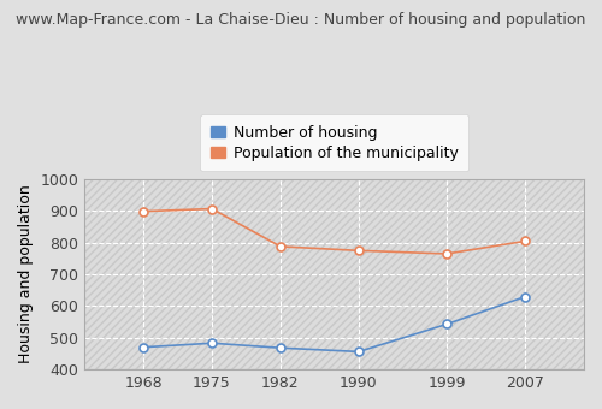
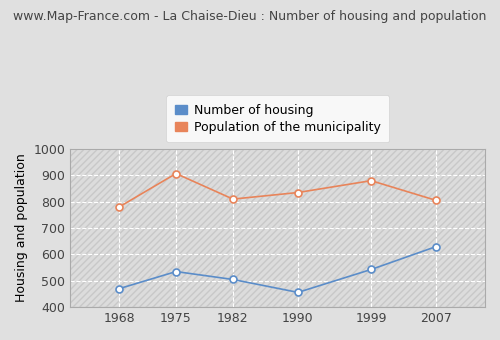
Population of the municipality/1968: 899 -> 780
Number of housing/1975: 483 -> 535
Number of housing/1982: 468 -> 505
Population of the municipality/1982: 788 -> 810
Population of the municipality/1990: 775 -> 835
Population of the municipality/1999: 765 -> 880
